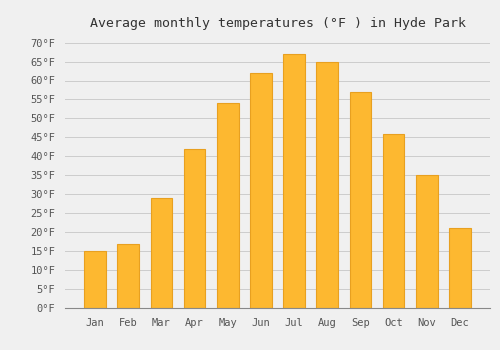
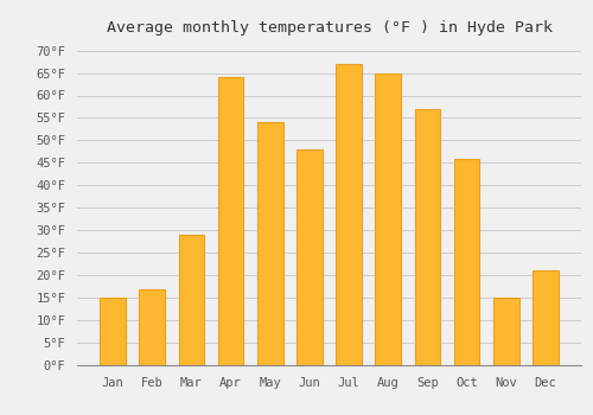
Apr: 42°F -> 64°F
Jun: 62°F -> 48°F
Nov: 35°F -> 15°F
